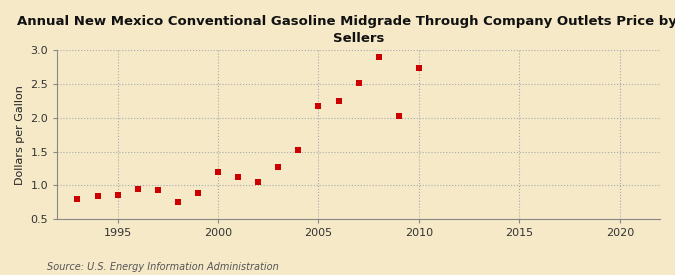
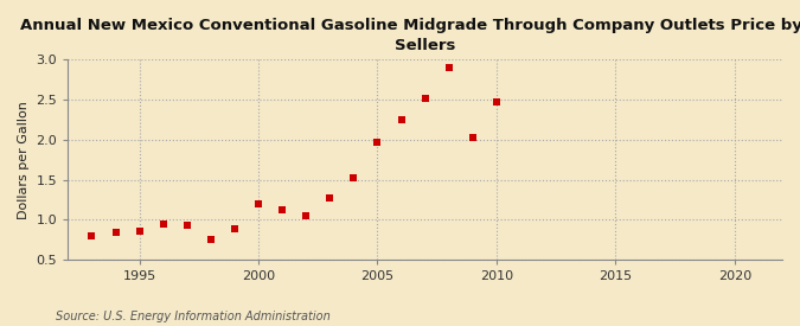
2005: 2.18 -> 1.96
2010: 2.74 -> 2.47
